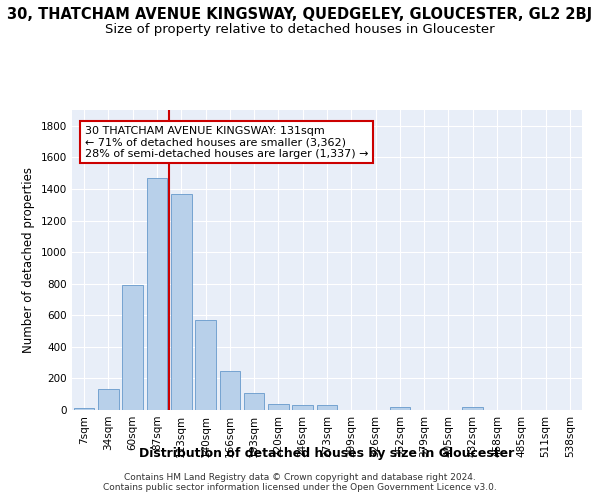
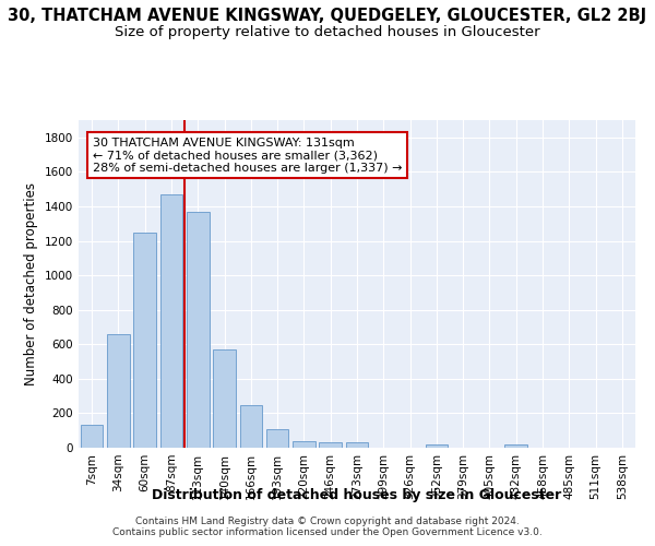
7sqm: 10 -> 130
34sqm: 130 -> 660
60sqm: 790 -> 1250
